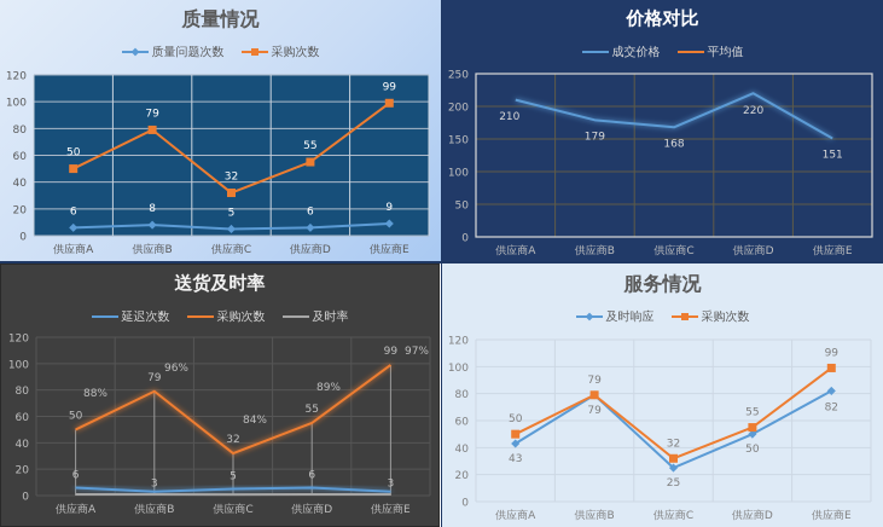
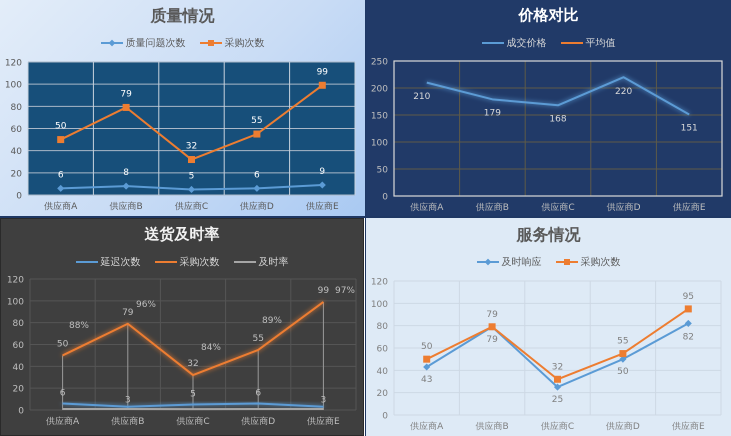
服务情况/采购次数/供应商E: 99 -> 95
